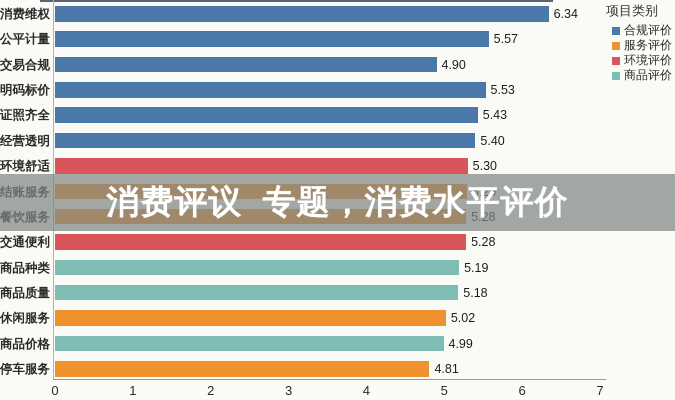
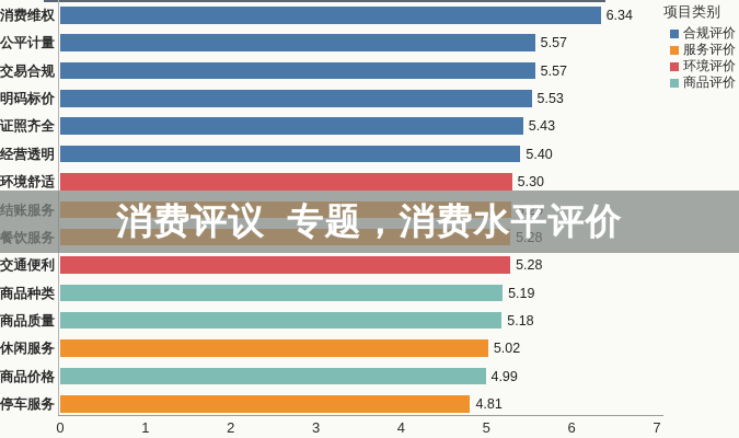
交易合规: 4.90 -> 5.57
